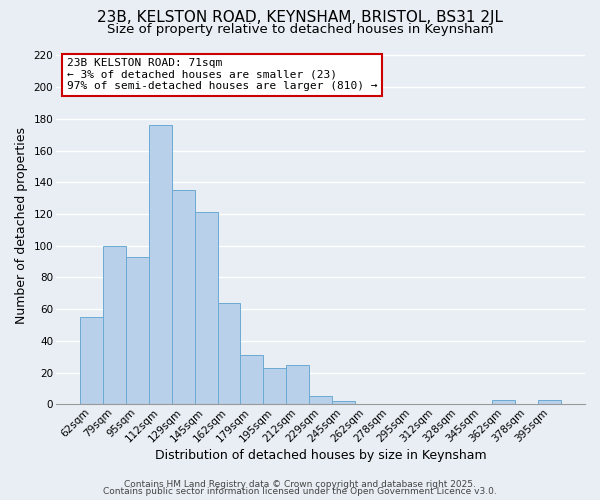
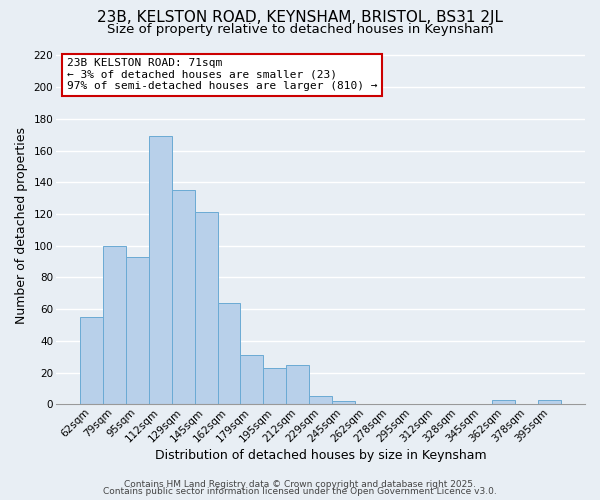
112sqm: 176 -> 169
